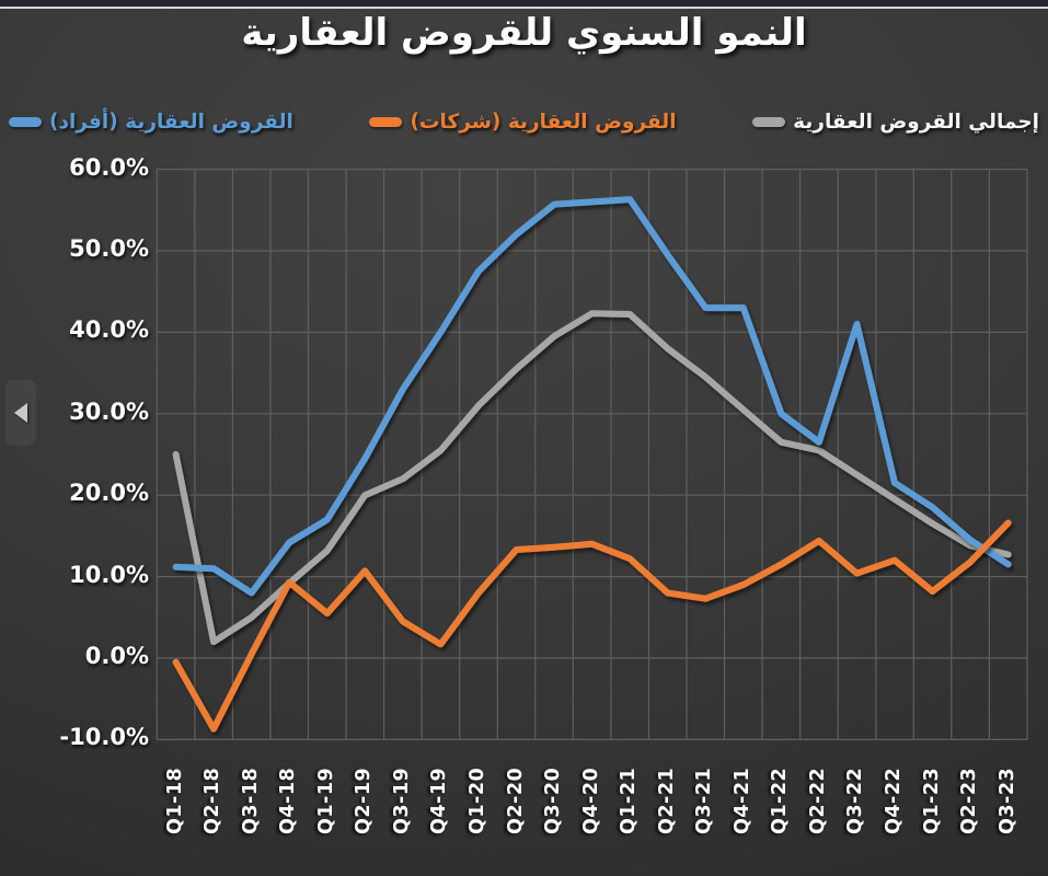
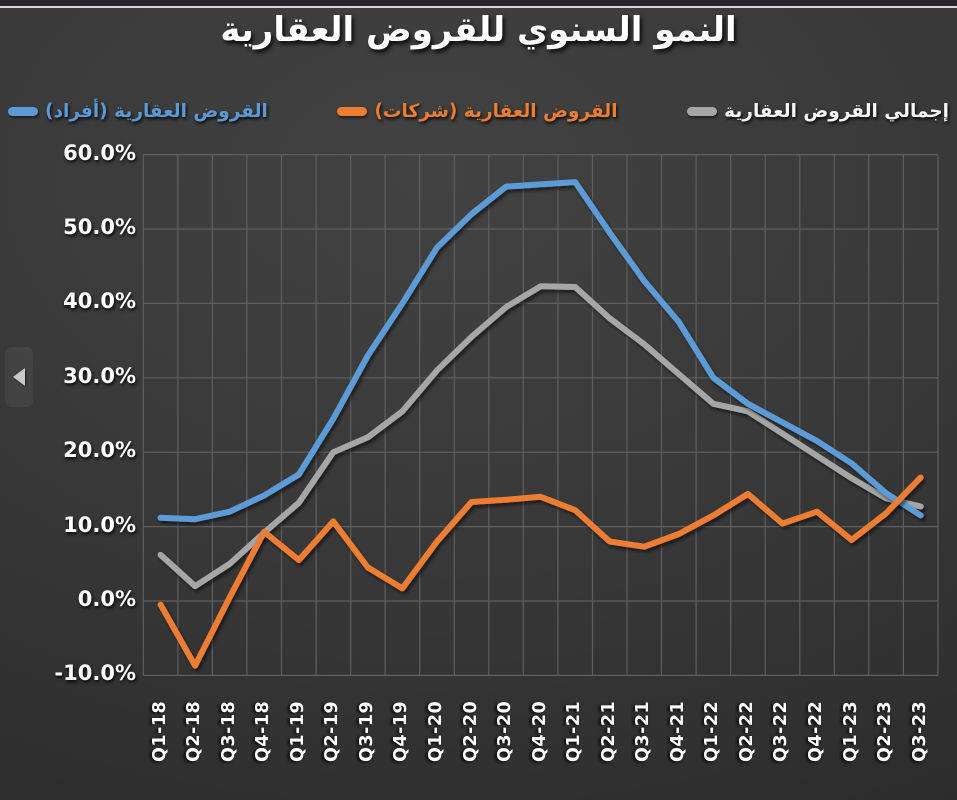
إجمالي القروض العقارية/Q1-18: 25% -> 6%
القروض العقارية (أفراد)/Q3-18: 8% -> 12%
القروض العقارية (أفراد)/Q4-21: 43% -> 38%
القروض العقارية (أفراد)/Q3-22: 41% -> 24%
